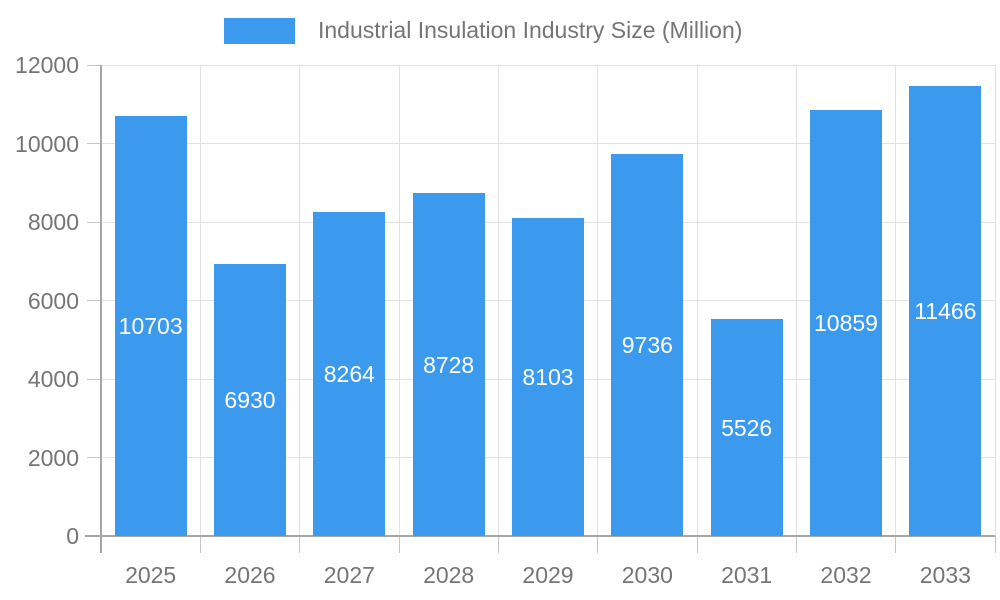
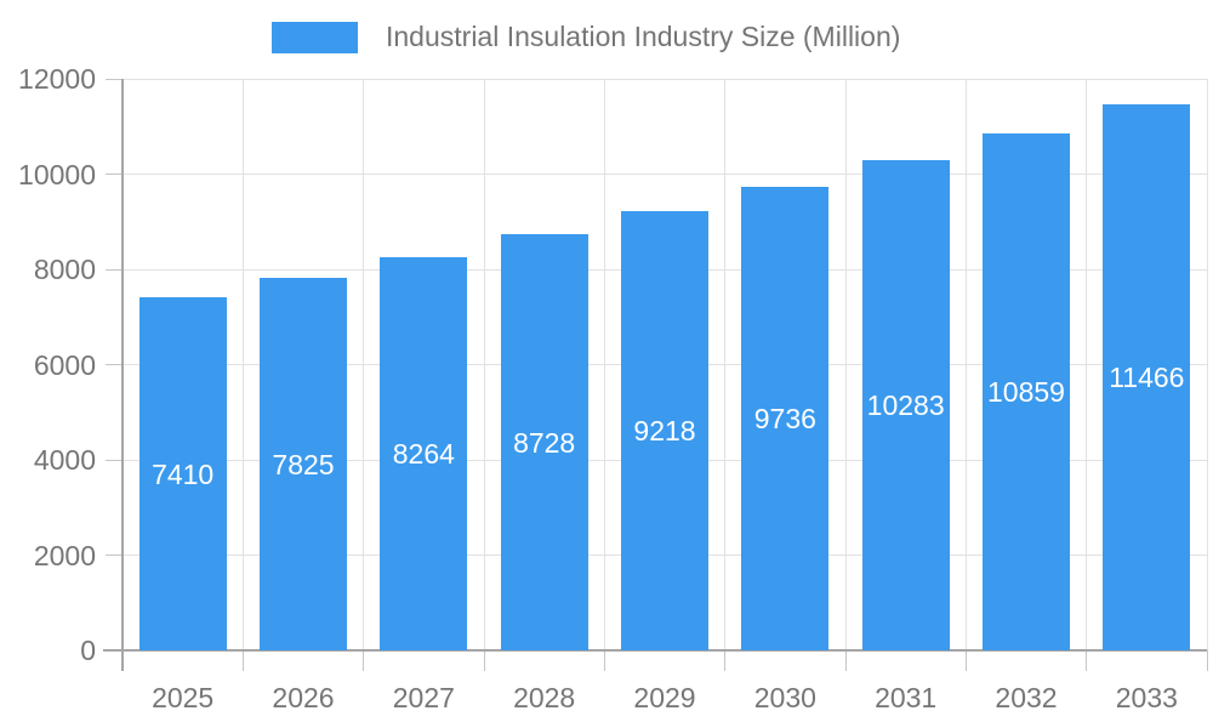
2025: 10703 -> 7410
2026: 6930 -> 7825
2029: 8103 -> 9218
2031: 5526 -> 10283
